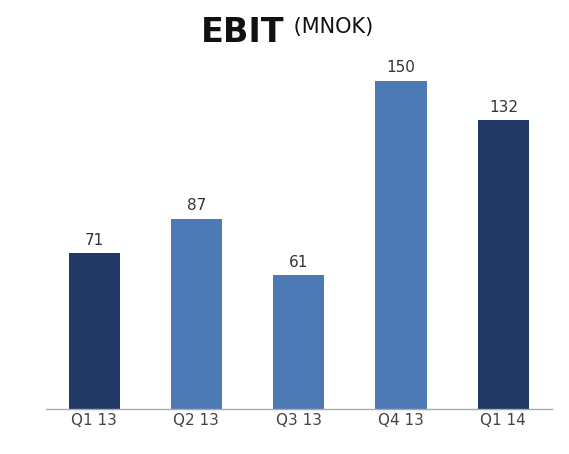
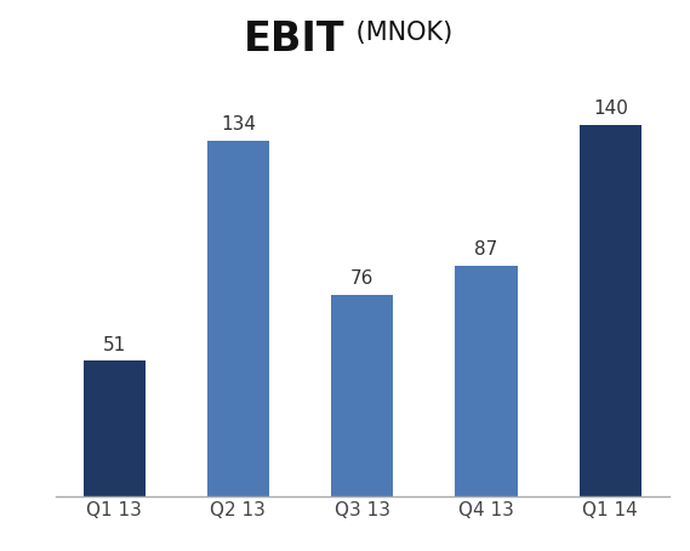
Q1 13: 71 -> 51
Q2 13: 87 -> 134
Q3 13: 61 -> 76
Q4 13: 150 -> 87
Q1 14: 132 -> 140
